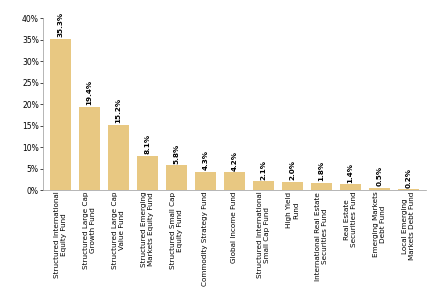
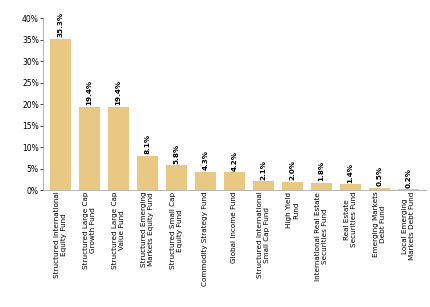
Structured Large Cap Value Fund: 15.2% -> 19.4%
